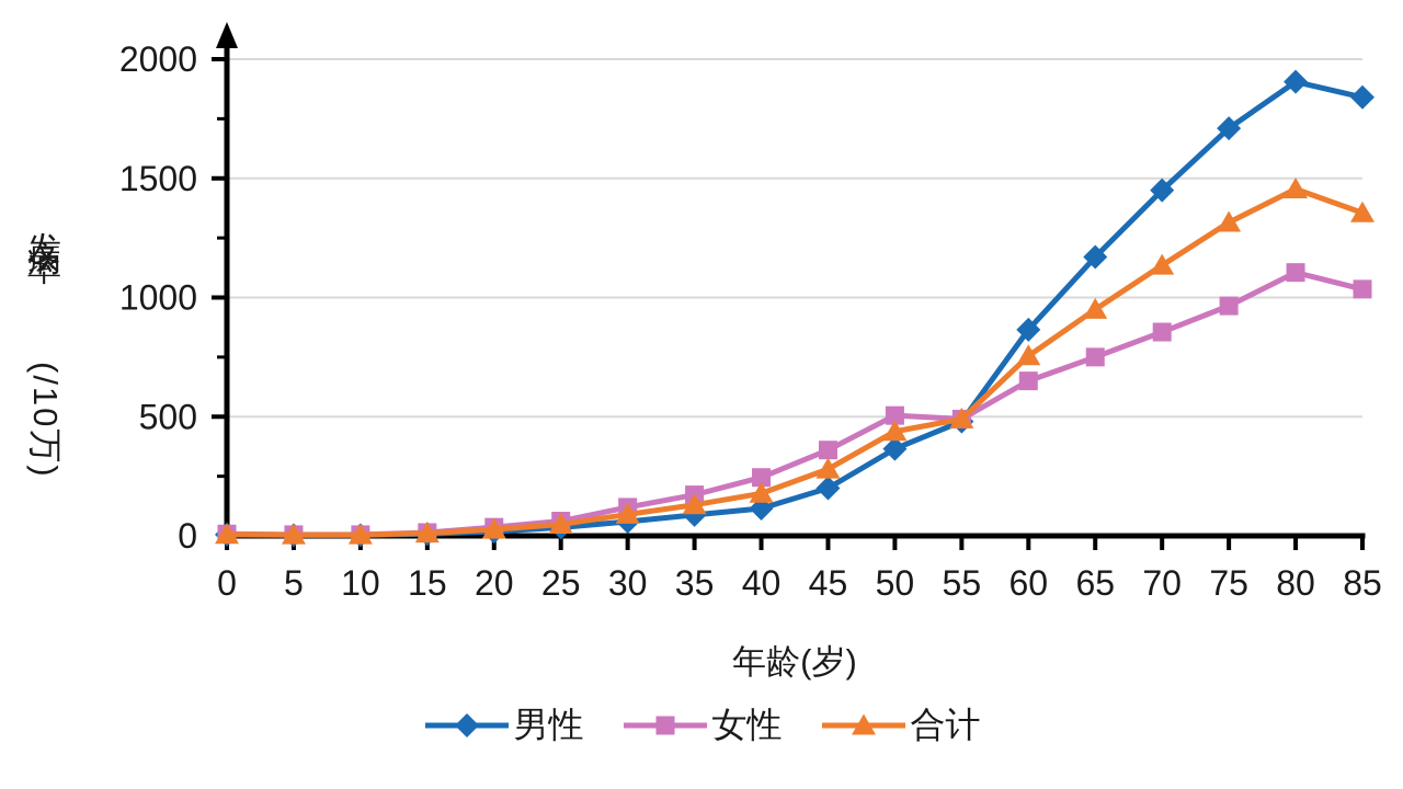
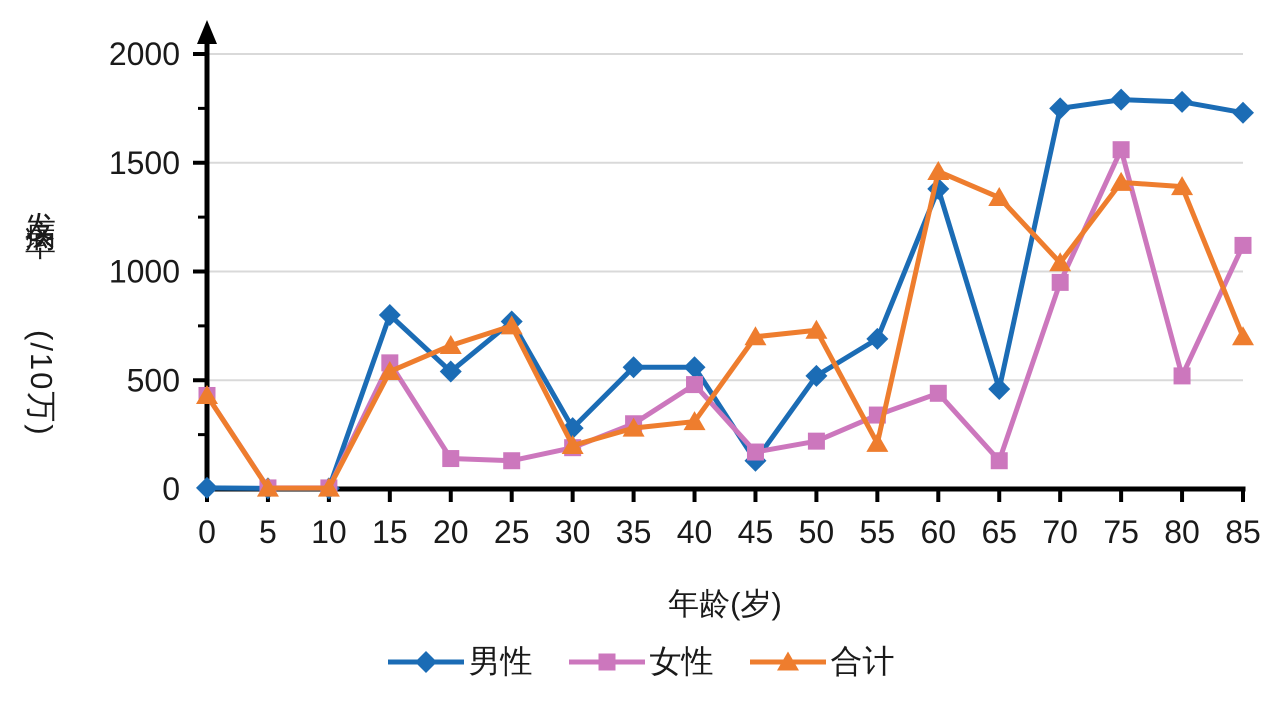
女性/0: 10 -> 430
合计/0: 10 -> 430
男性/15: 10 -> 800
女性/15: 10 -> 580
合计/15: 10 -> 540
男性/20: 20 -> 540
女性/20: 40 -> 140
合计/20: 30 -> 660
男性/25: 40 -> 770
女性/25: 60 -> 130
合计/25: 50 -> 750
男性/30: 60 -> 280
女性/30: 120 -> 190
合计/30: 90 -> 200
男性/35: 90 -> 560
女性/35: 170 -> 300
合计/35: 130 -> 280
男性/40: 120 -> 560
女性/40: 240 -> 480
合计/40: 180 -> 310
男性/45: 200 -> 130
女性/45: 360 -> 170
合计/45: 280 -> 700
男性/50: 360 -> 520
女性/50: 500 -> 220
合计/50: 440 -> 730
男性/55: 480 -> 690
女性/55: 490 -> 340
合计/55: 490 -> 210
男性/60: 860 -> 1380
女性/60: 650 -> 440
合计/60: 760 -> 1460
男性/65: 1170 -> 460
女性/65: 750 -> 130
合计/65: 950 -> 1340
男性/70: 1450 -> 1750
女性/70: 860 -> 950
合计/70: 1140 -> 1040
男性/75: 1710 -> 1790
女性/75: 960 -> 1560
合计/75: 1320 -> 1410
男性/80: 1900 -> 1780
女性/80: 1100 -> 520
合计/80: 1460 -> 1390
男性/85: 1840 -> 1730
女性/85: 1040 -> 1120
合计/85: 1360 -> 700
